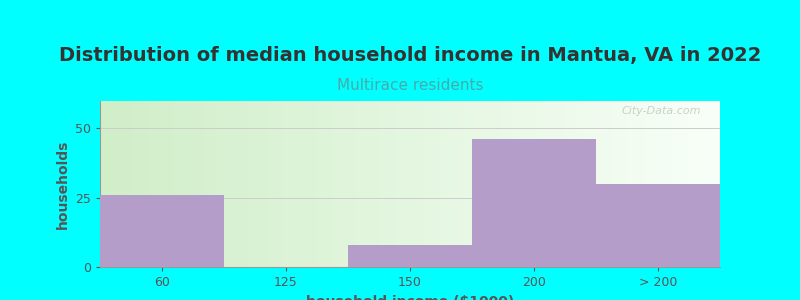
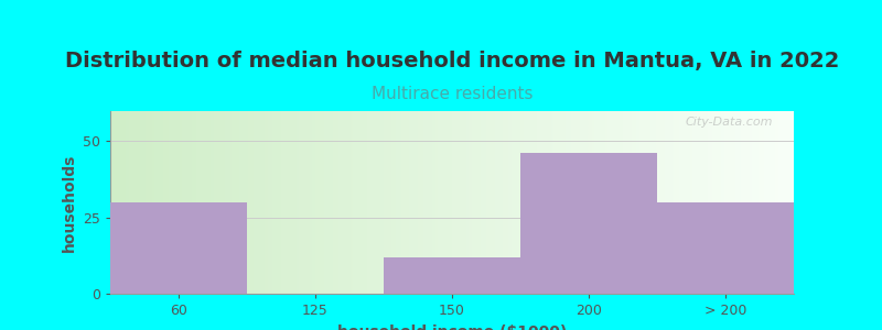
60: 26 -> 30
150: 8 -> 12
